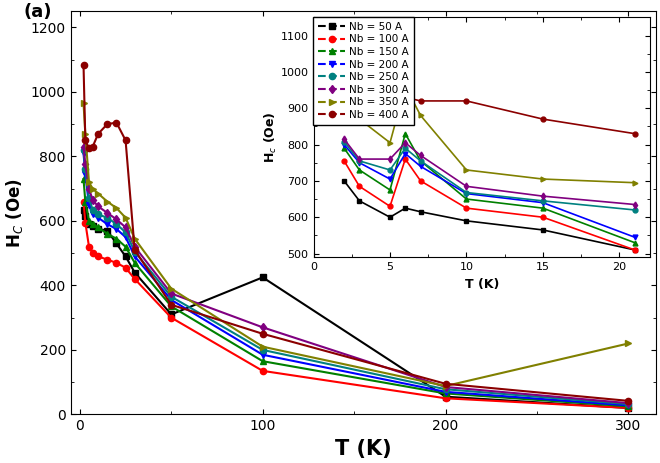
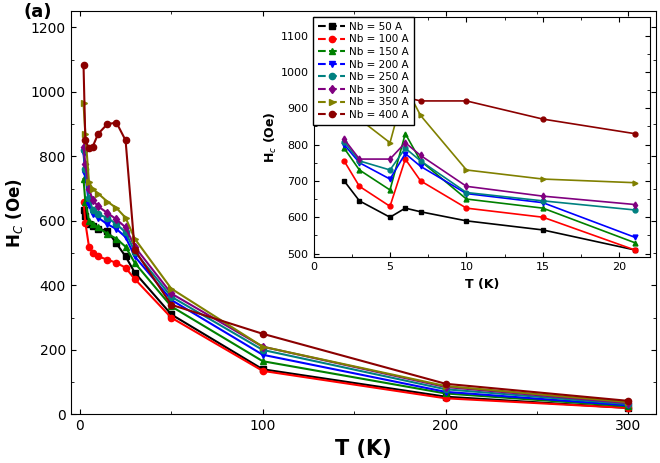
Nb = 50 A/100: 425 -> 140
Nb = 300 A/100: 270 -> 210
Nb = 350 A/300: 220 -> 38
